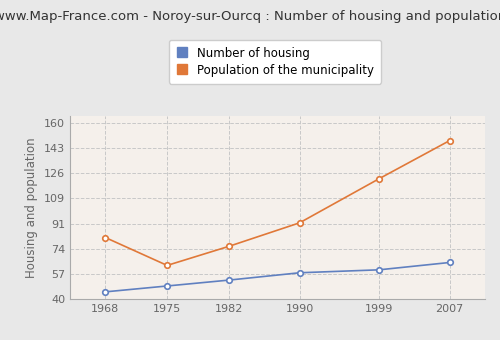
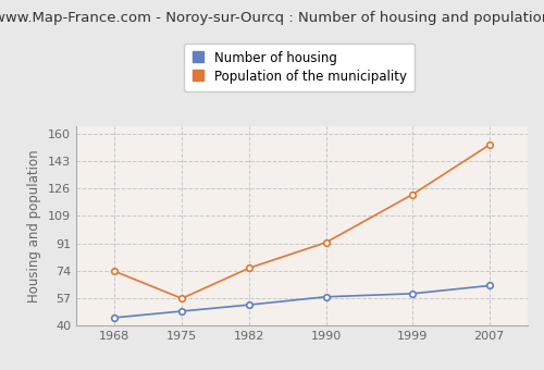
Population of the municipality/1968: 82 -> 74
Population of the municipality/1975: 63 -> 57
Population of the municipality/2007: 148 -> 153
